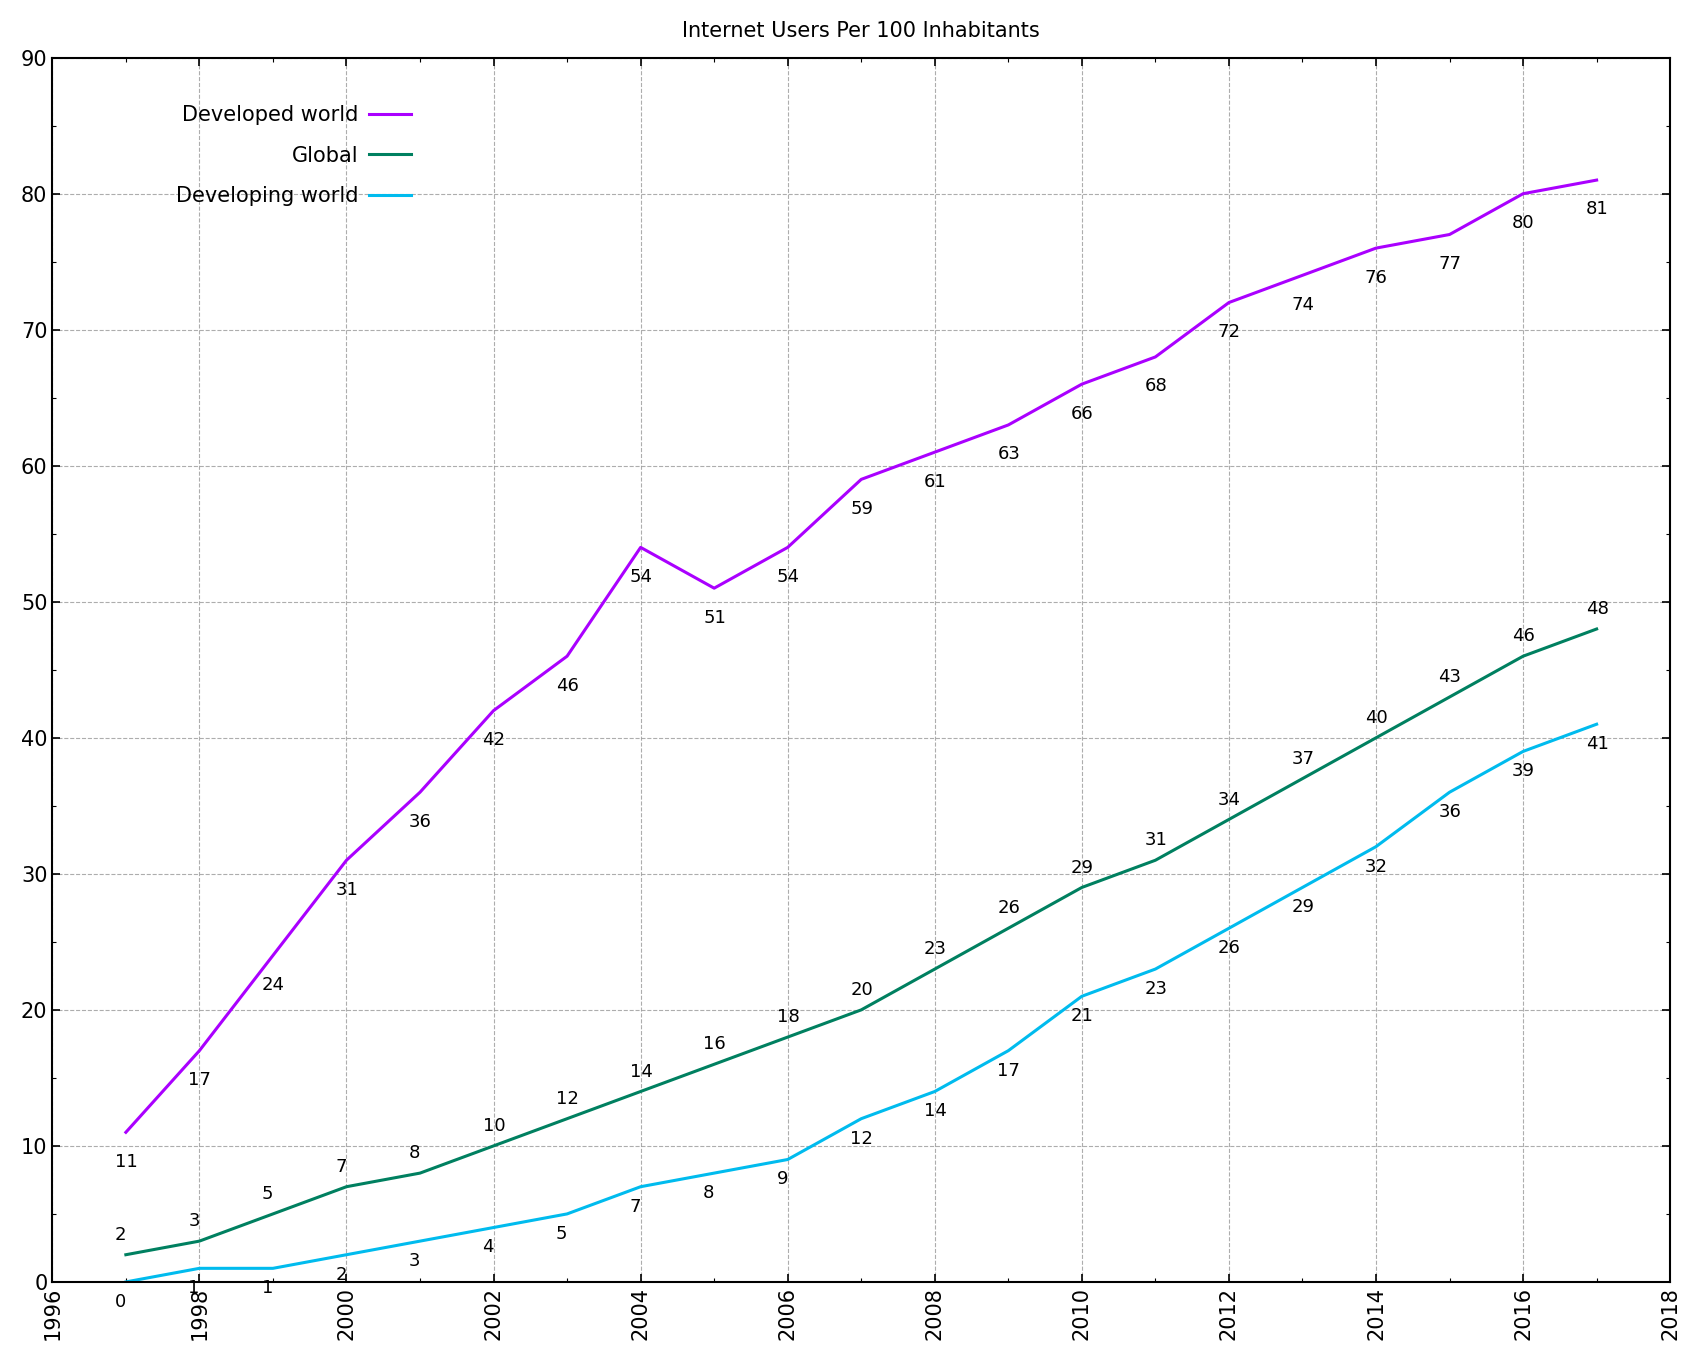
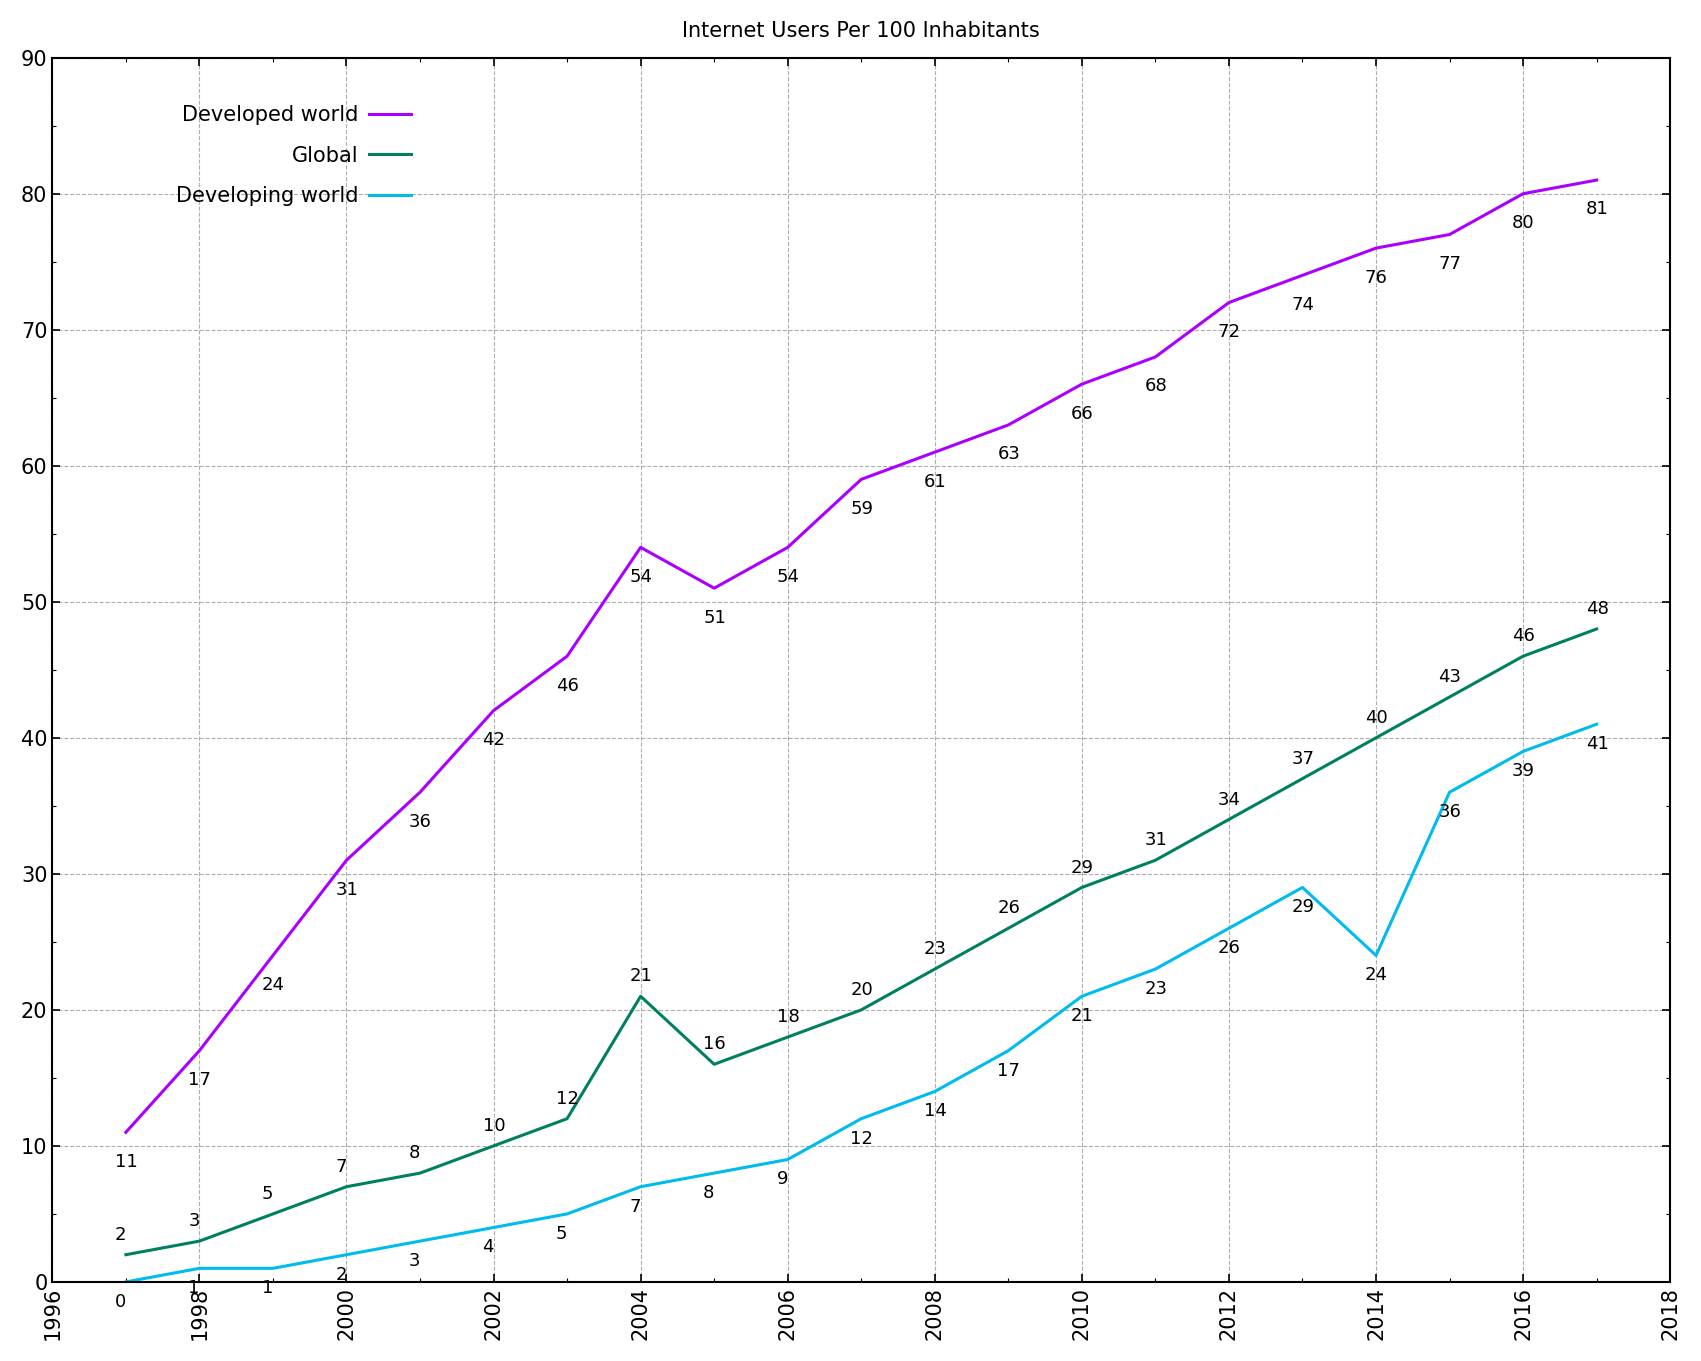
Global/2004: 14 -> 21
Developing world/2014: 32 -> 24
